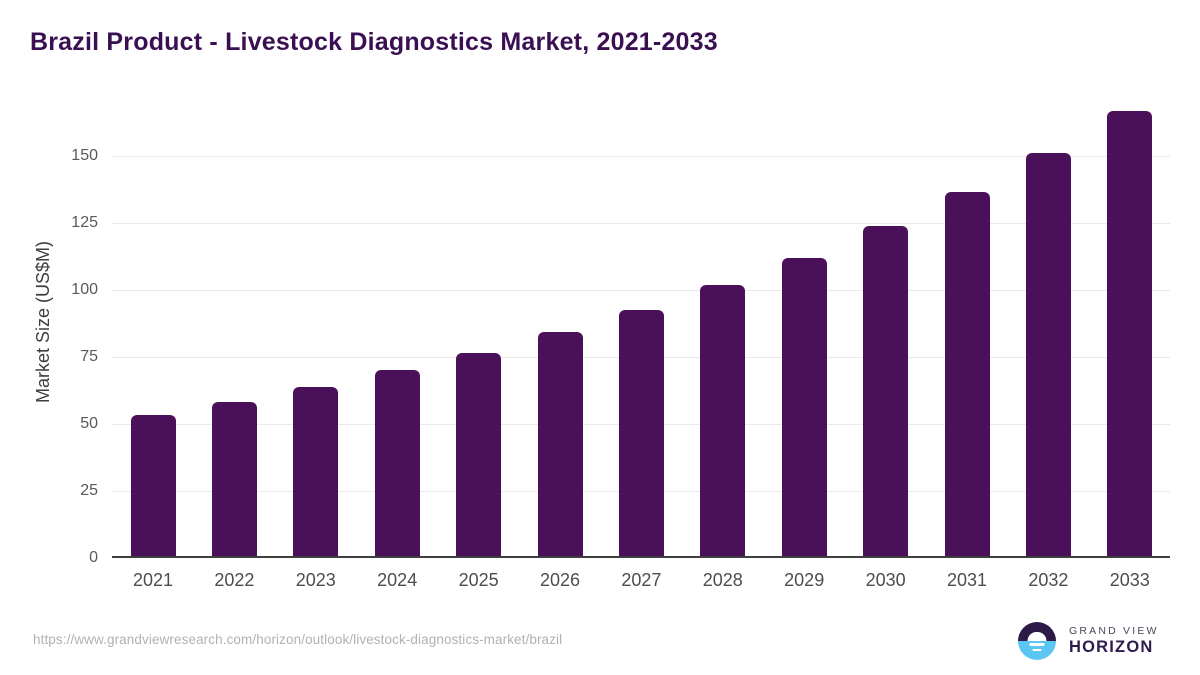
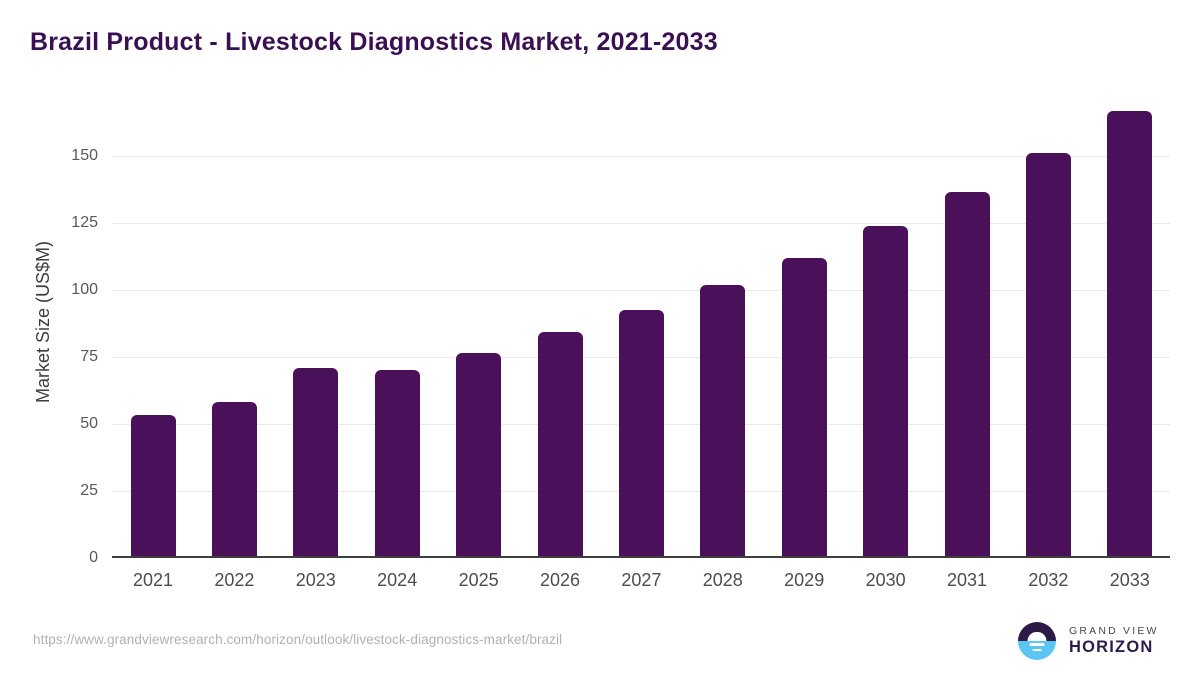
2023: 64 -> 71
